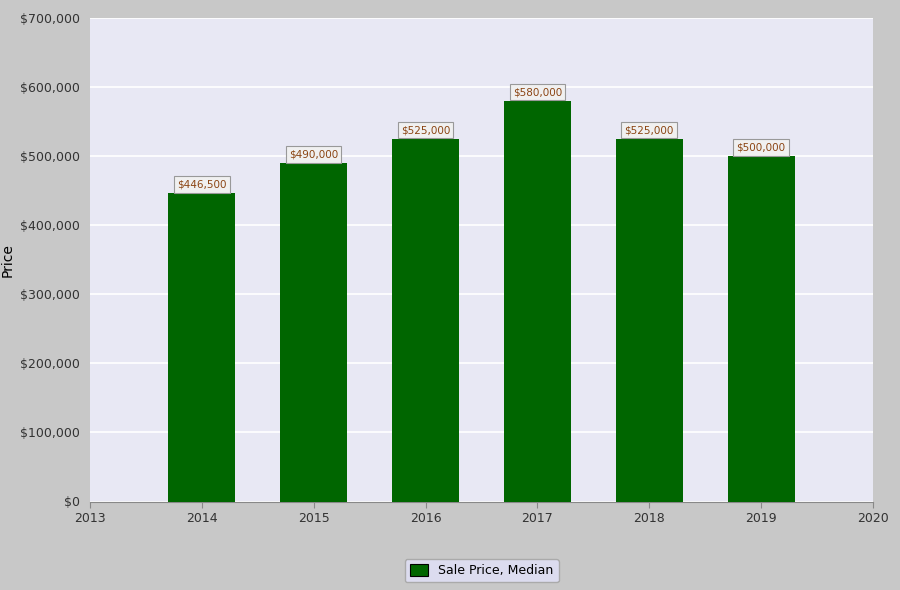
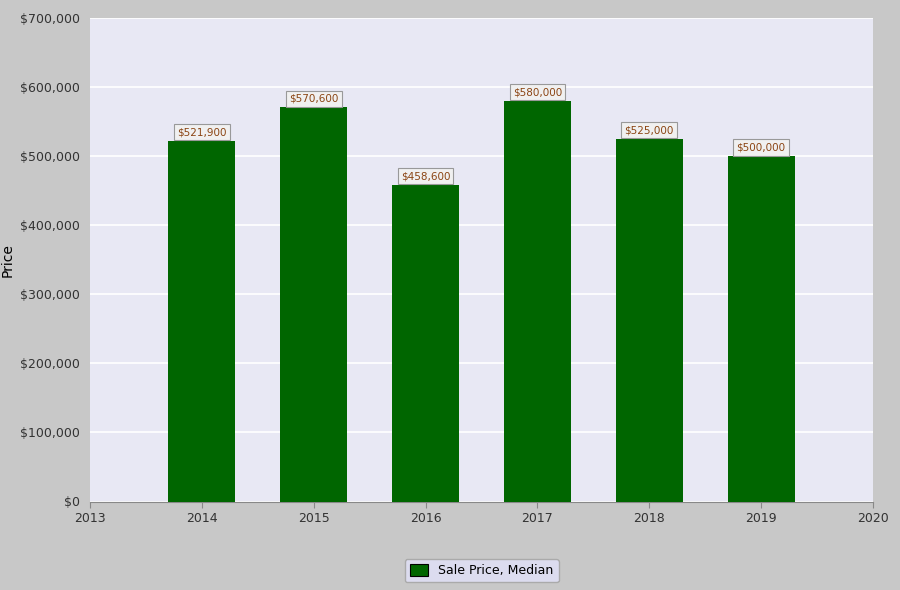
2014: $446,500 -> $521,900
2015: $490,000 -> $570,600
2016: $525,000 -> $458,600
